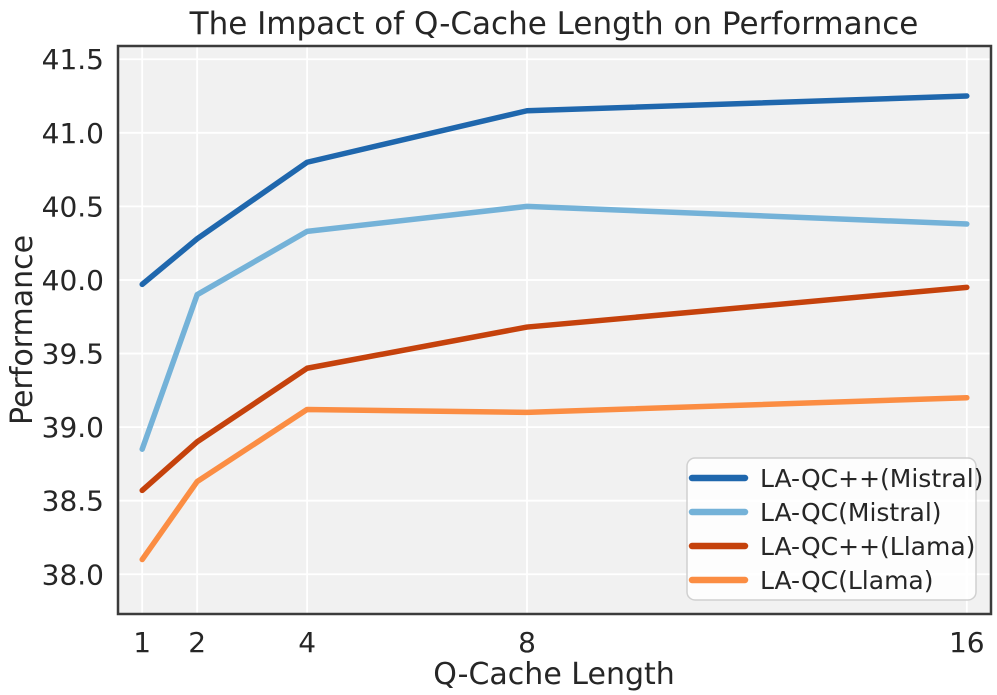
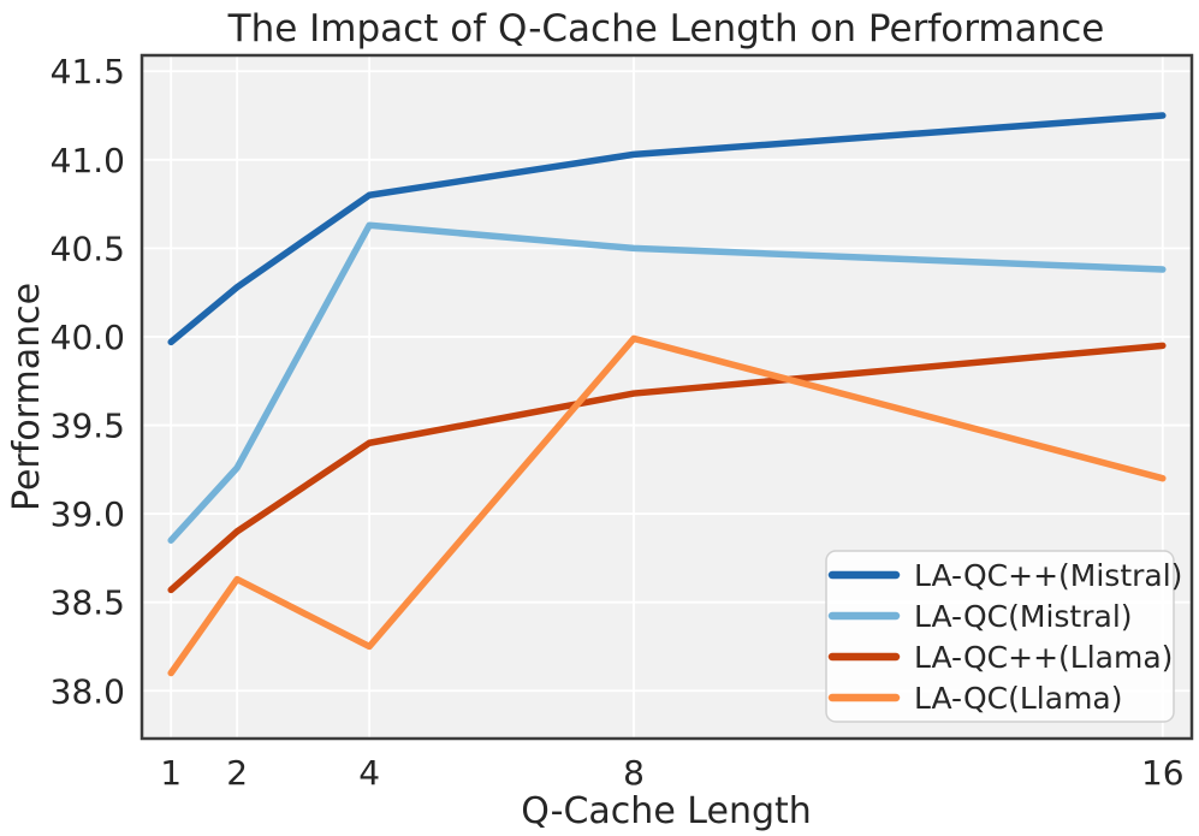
LA-QC(Mistral)/2: 39.90 -> 39.26
LA-QC(Mistral)/4: 40.33 -> 40.63
LA-QC(Llama)/4: 39.12 -> 38.25
LA-QC++(Mistral)/8: 41.15 -> 41.03
LA-QC(Llama)/8: 39.10 -> 39.99
